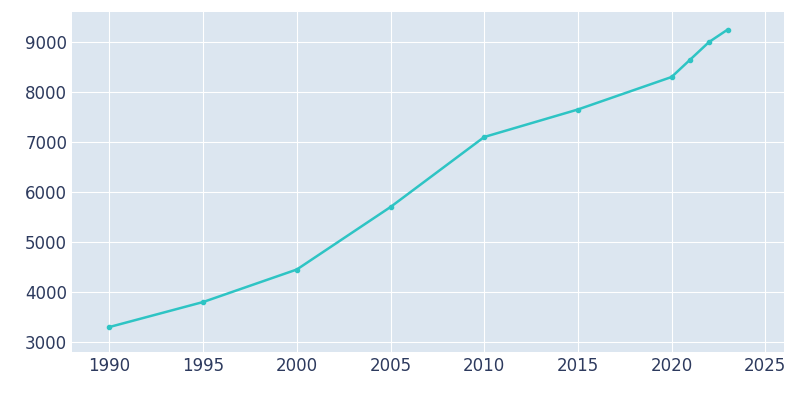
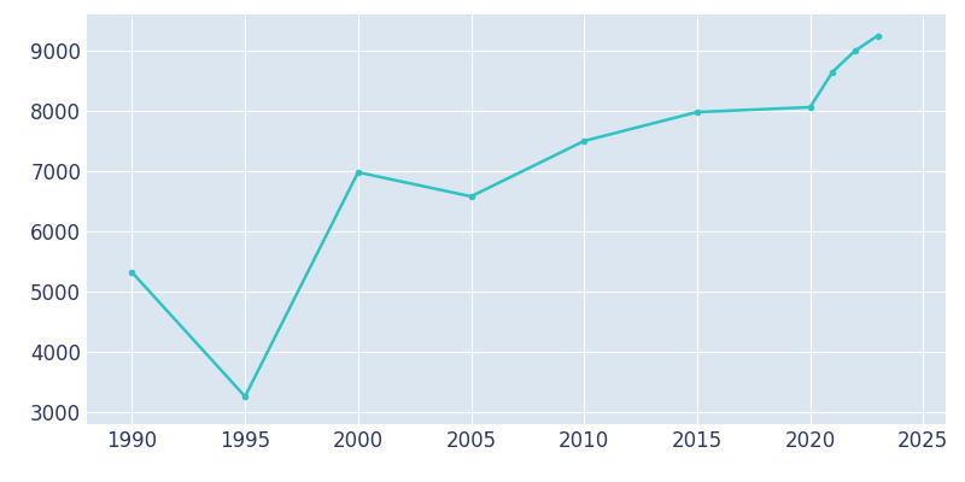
1990: 3300 -> 5320
1995: 3800 -> 3260
2000: 4450 -> 6980
2005: 5700 -> 6580
2010: 7100 -> 7500
2015: 7650 -> 7980
2020: 8300 -> 8060
